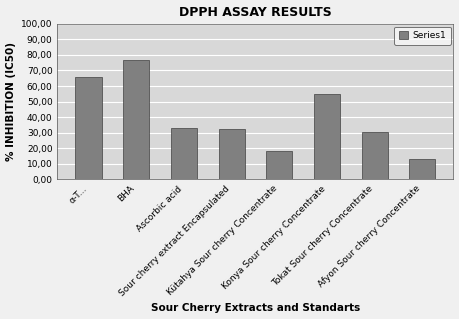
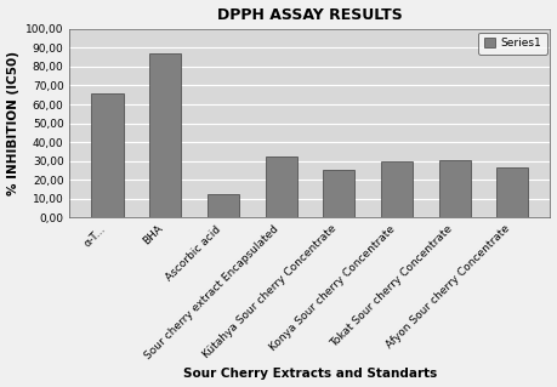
BHA: 77 -> 87
Ascorbic acid: 33 -> 12
Kütahya Sour cherry Concentrate: 18 -> 26
Konya Sour cherry Concentrate: 55 -> 30
Afyon Sour cherry Concentrate: 13 -> 26
